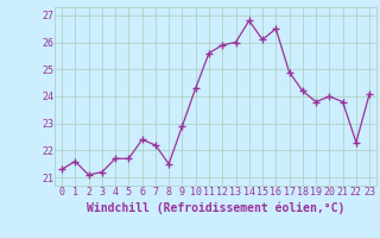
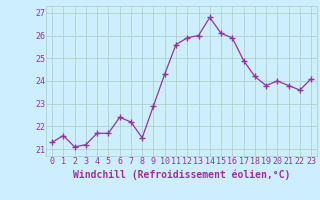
16: 26.5 -> 25.9
22: 22.3 -> 23.6
